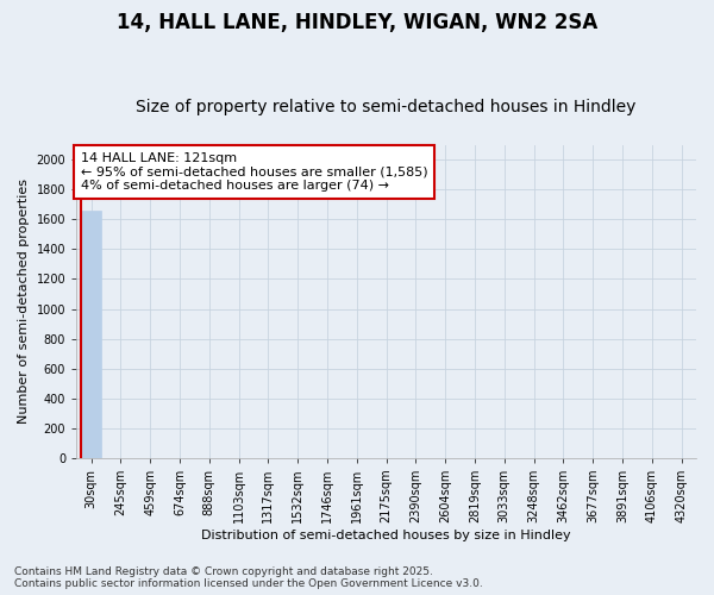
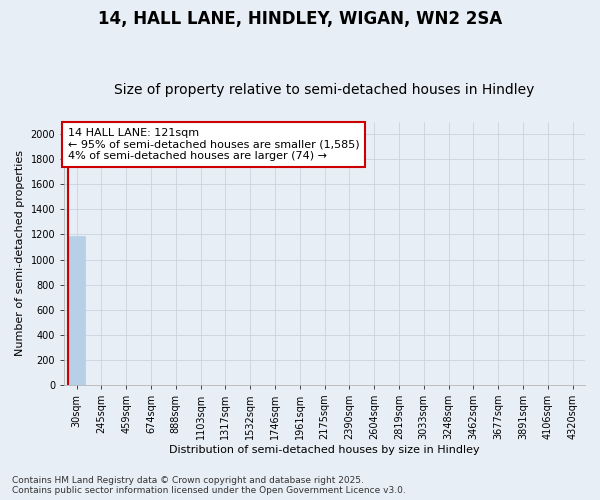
30sqm: 1660 -> 1190
